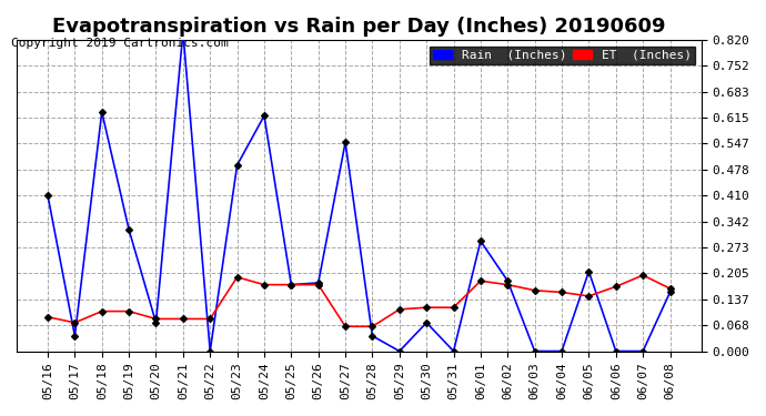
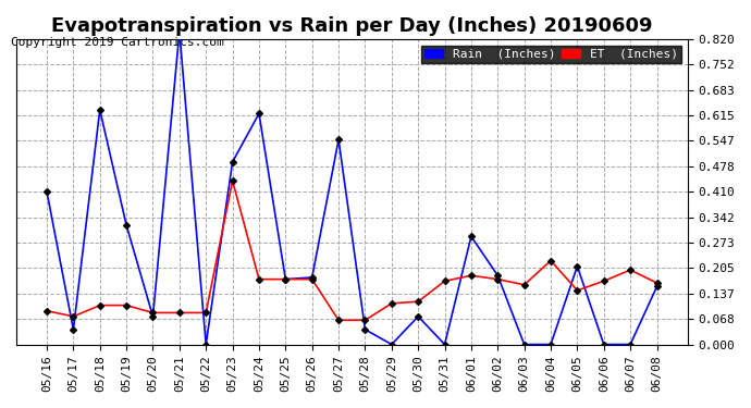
ET (Inches)/05/23: 0.195 -> 0.440
ET (Inches)/05/31: 0.115 -> 0.170
ET (Inches)/06/04: 0.155 -> 0.225
